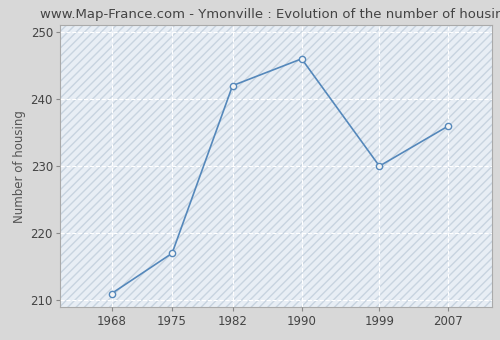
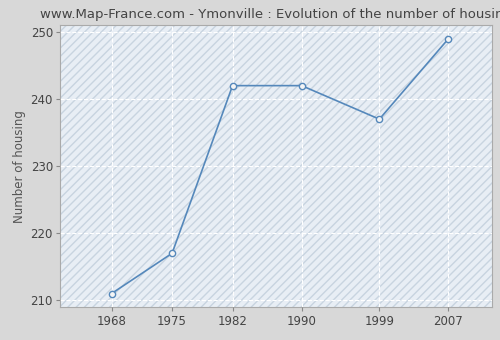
1990: 246 -> 242
1999: 230 -> 237
2007: 236 -> 249
